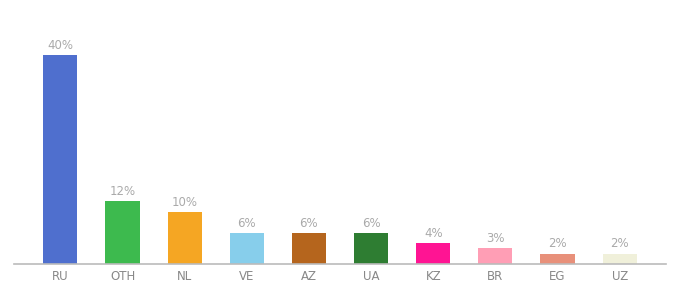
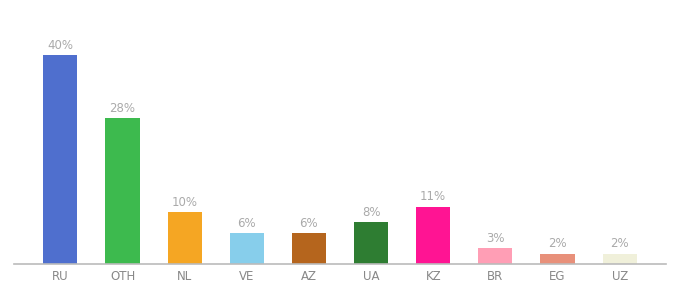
OTH: 12% -> 28%
UA: 6% -> 8%
KZ: 4% -> 11%
